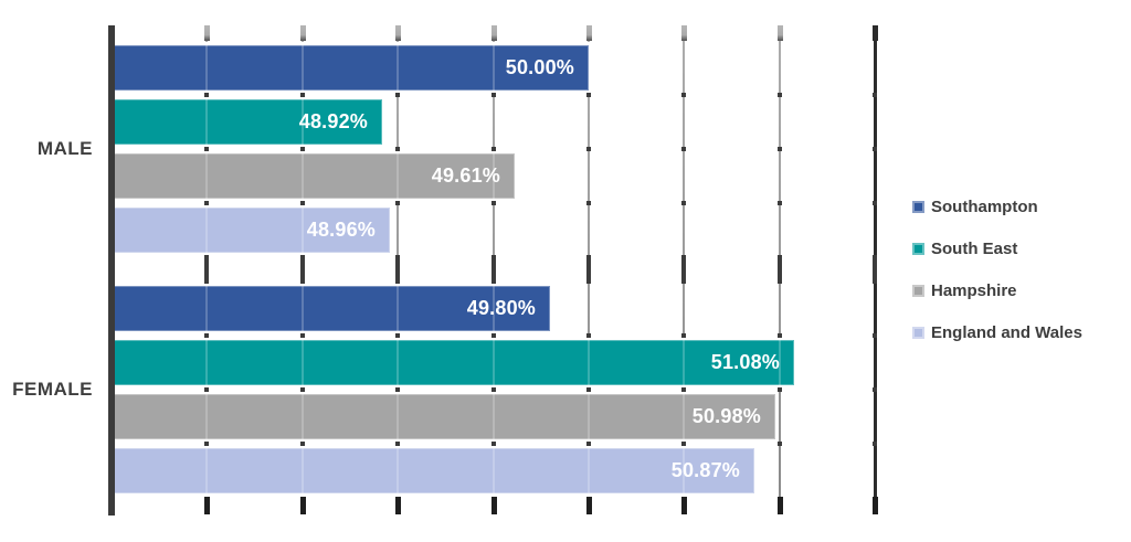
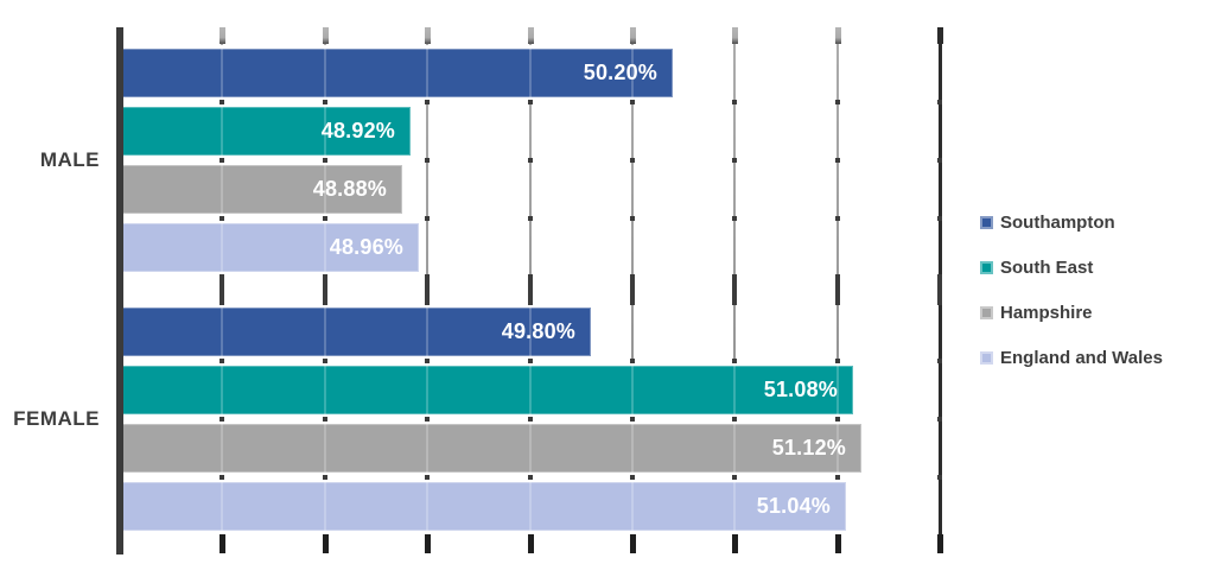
Southampton/MALE: 50.00% -> 50.20%
Hampshire/MALE: 49.61% -> 48.88%
Hampshire/FEMALE: 50.98% -> 51.12%
England and Wales/FEMALE: 50.87% -> 51.04%
